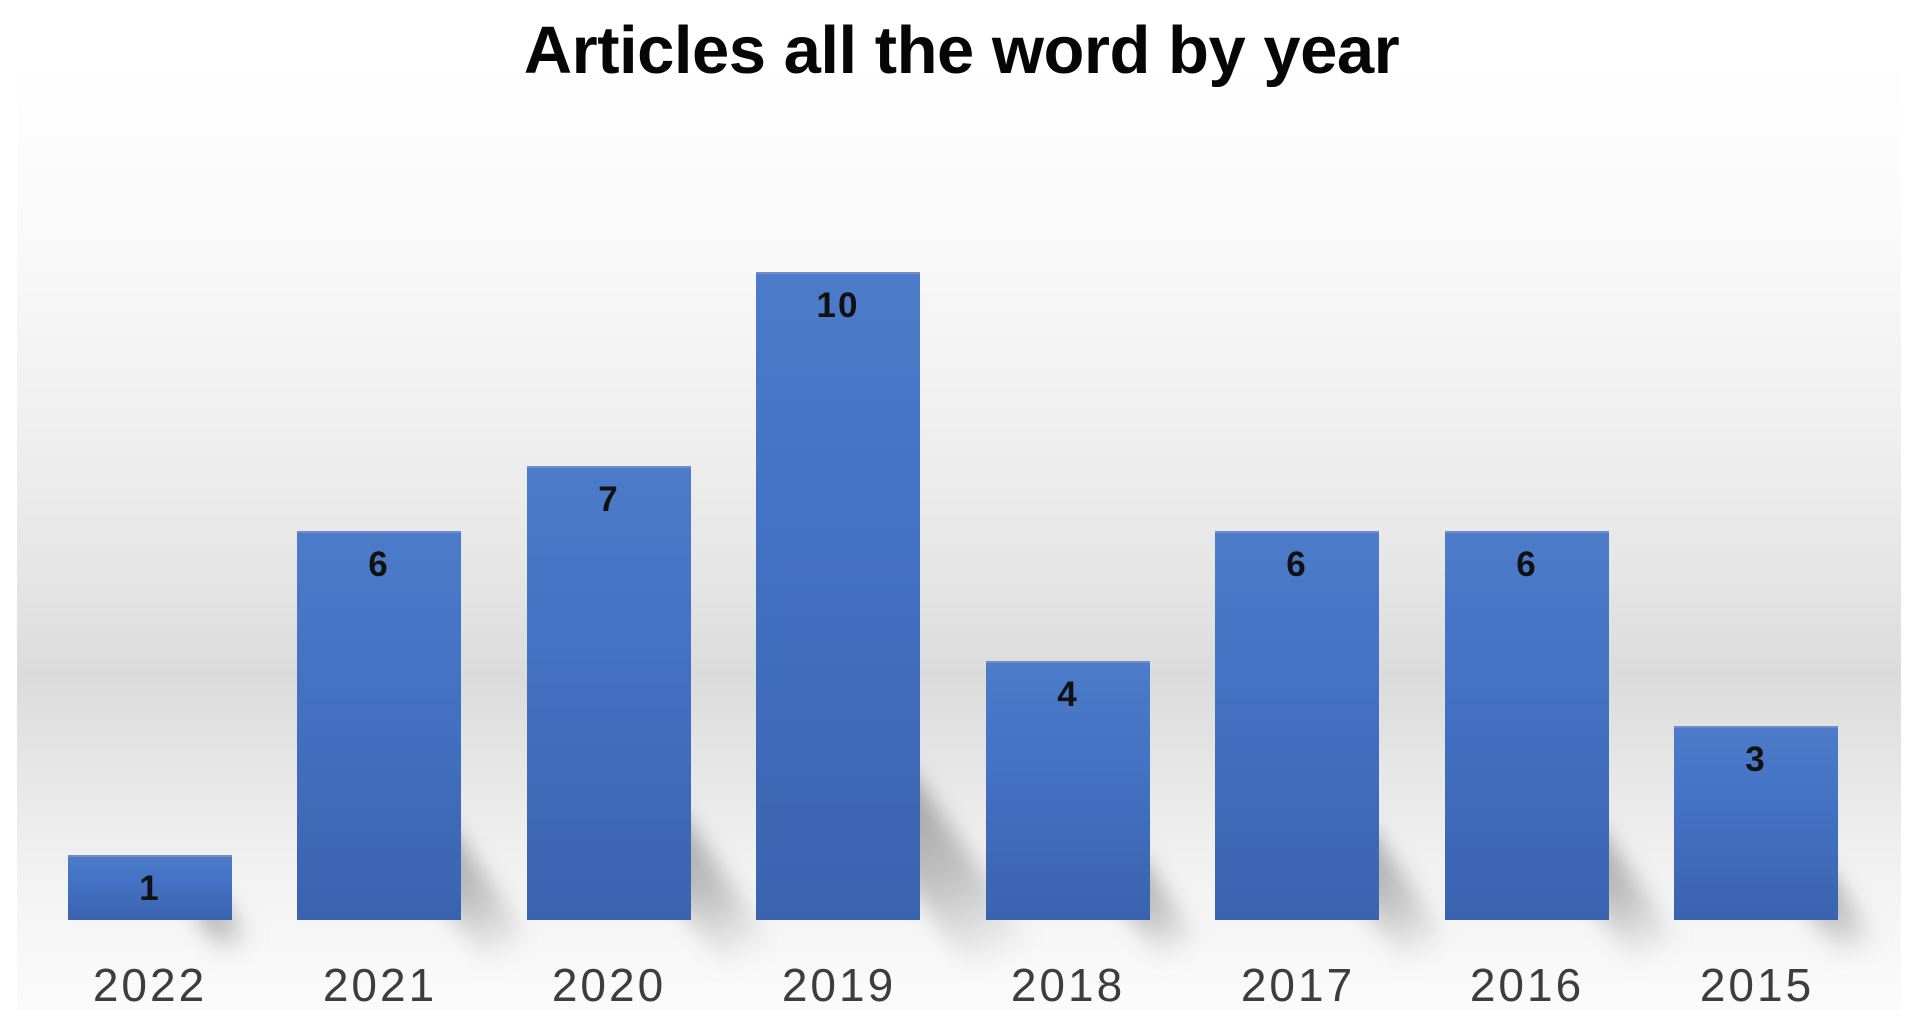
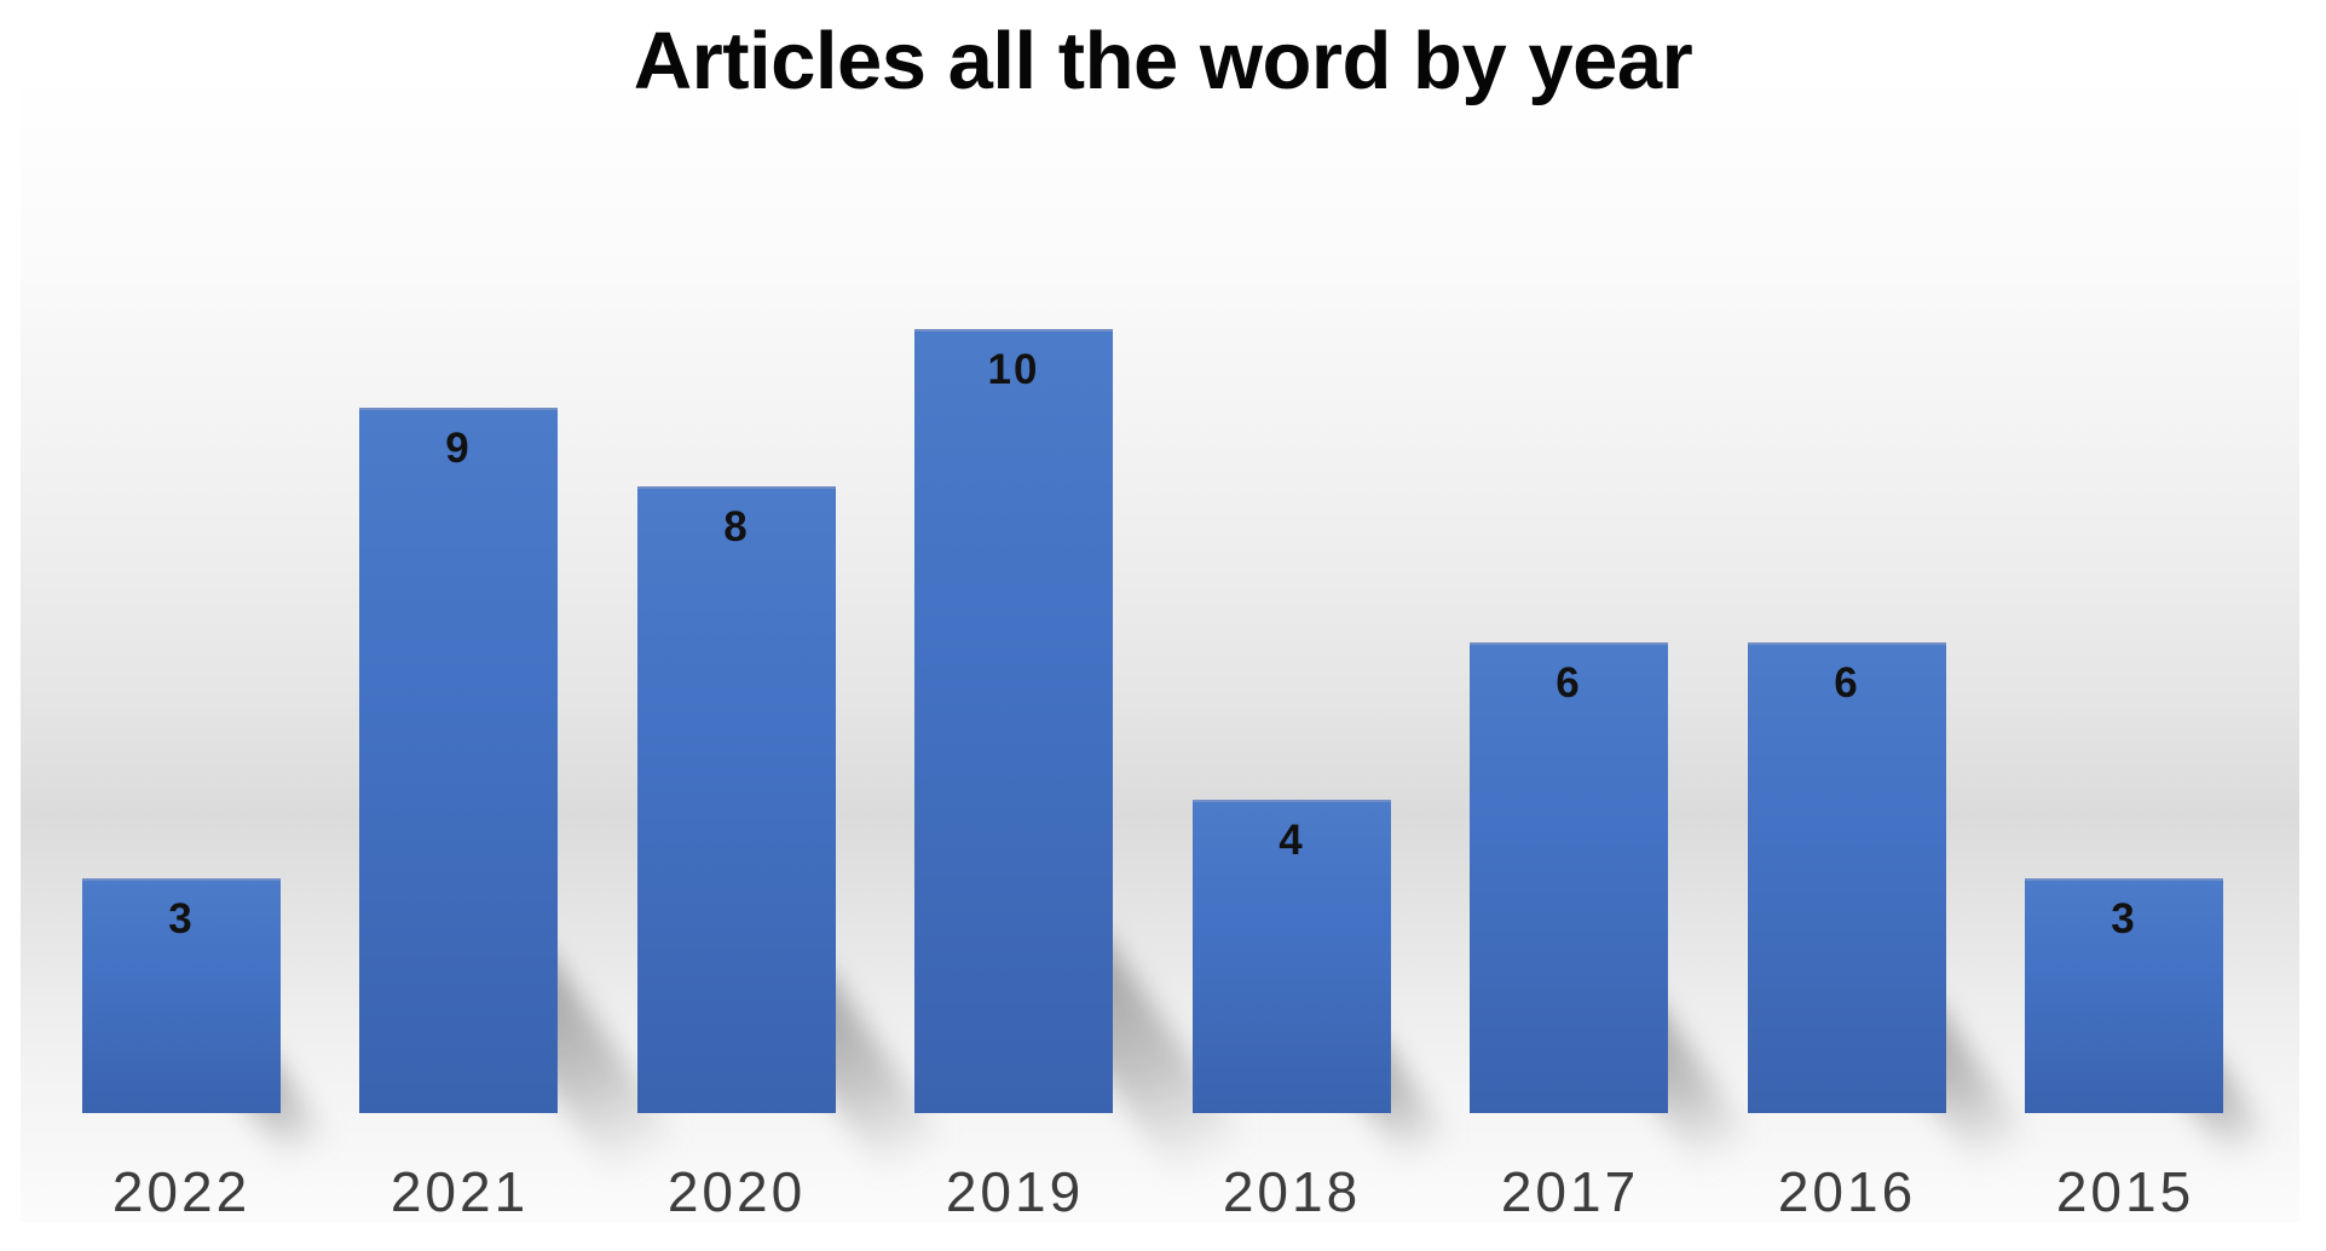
2022: 1 -> 3
2021: 6 -> 9
2020: 7 -> 8
